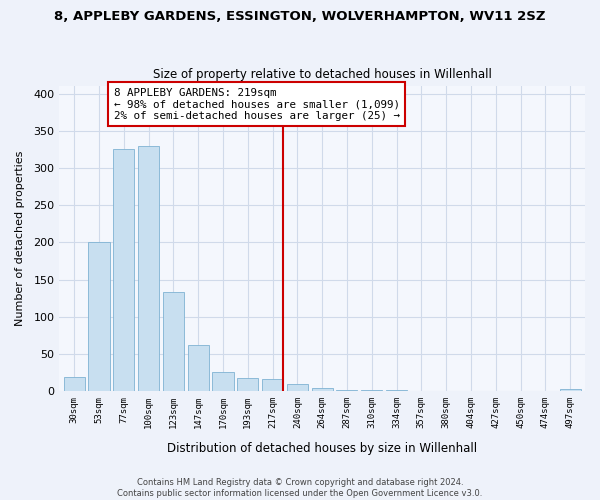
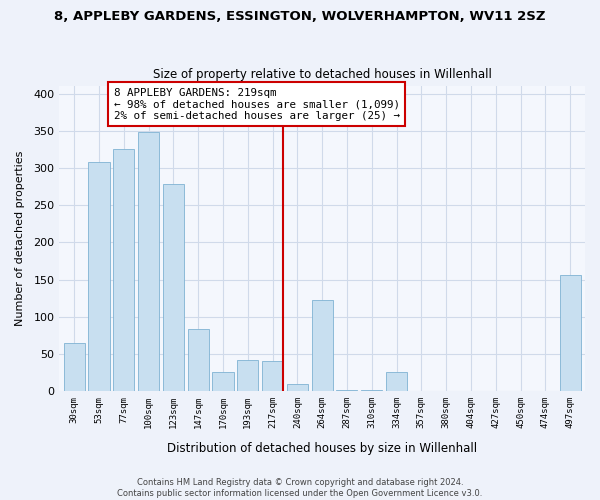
30sqm: 19 -> 64
53sqm: 200 -> 308
100sqm: 330 -> 348
123sqm: 133 -> 278
147sqm: 62 -> 84
193sqm: 17 -> 42
217sqm: 16 -> 40
264sqm: 4 -> 122
334sqm: 1 -> 26
497sqm: 3 -> 156
